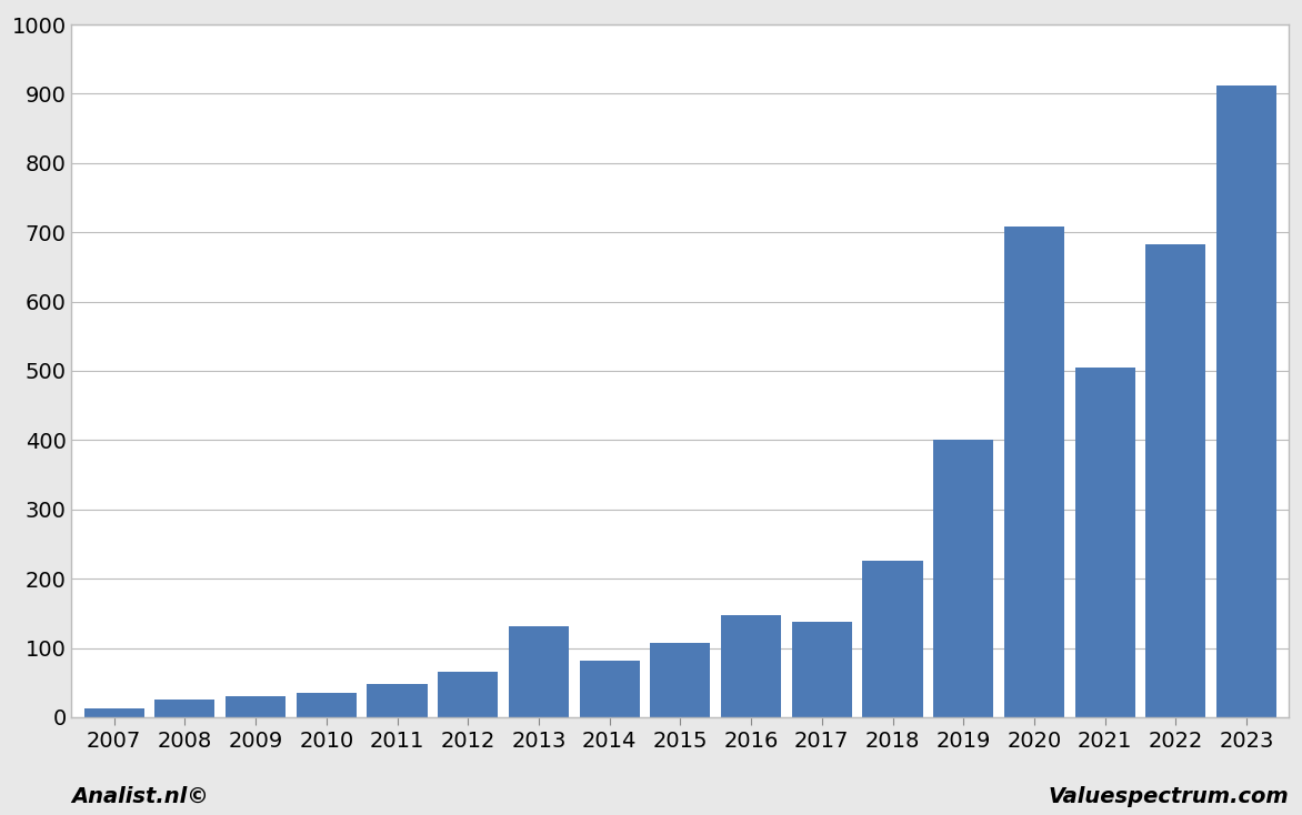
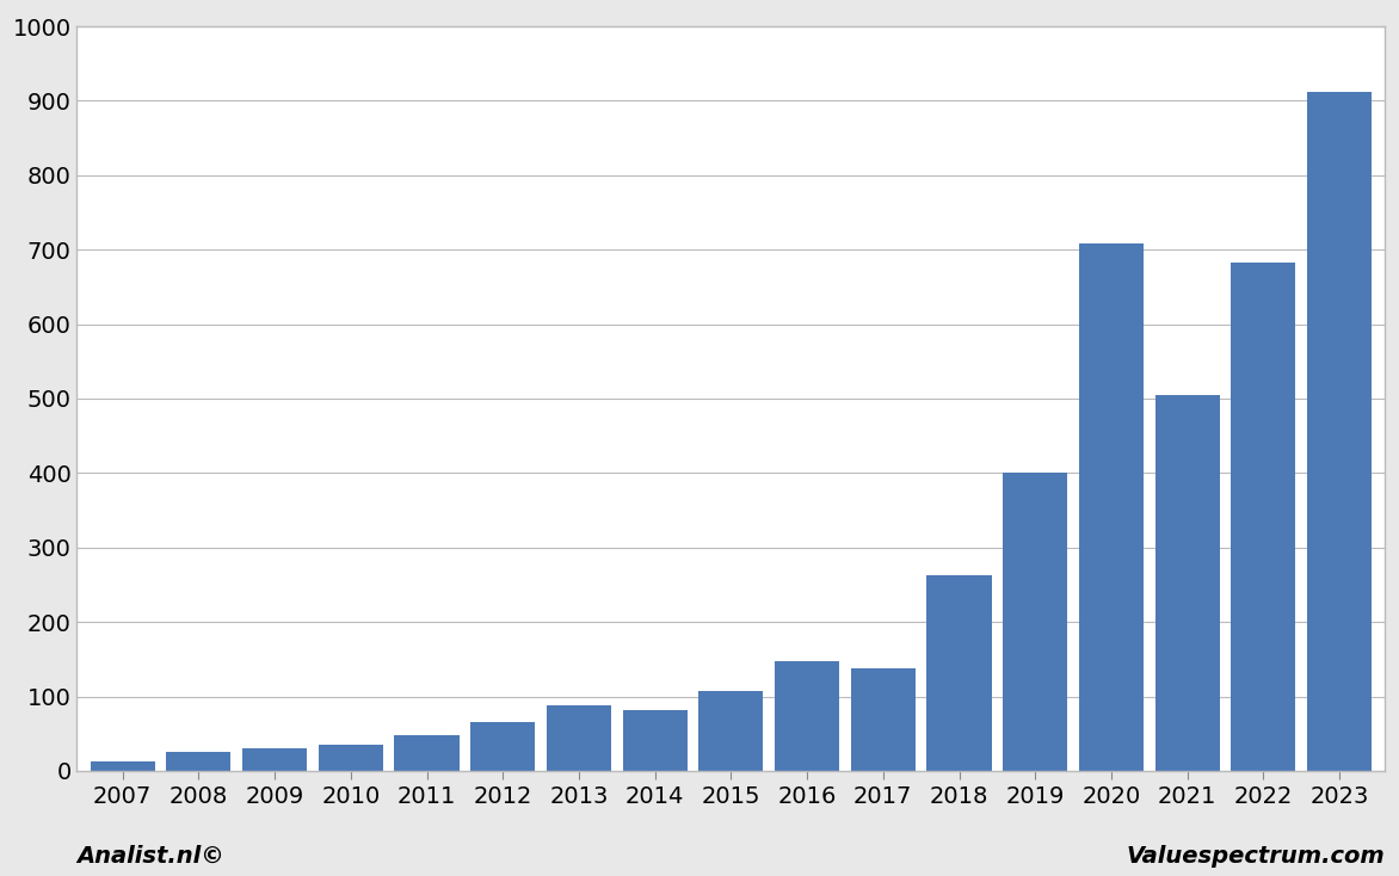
2013: 132 -> 88
2018: 226 -> 262
